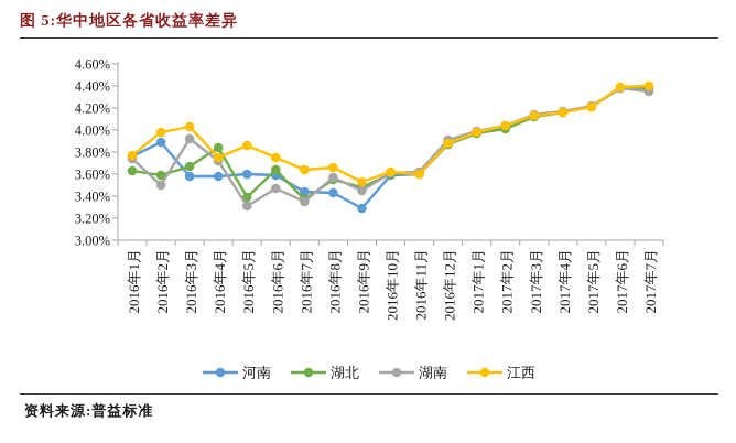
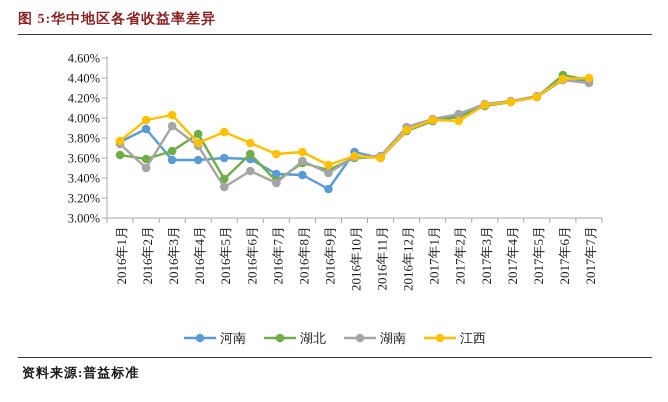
河南/2016年10月: 3.59% -> 3.66%
江西/2017年2月: 4.04% -> 3.97%
湖北/2017年6月: 4.38% -> 4.43%
